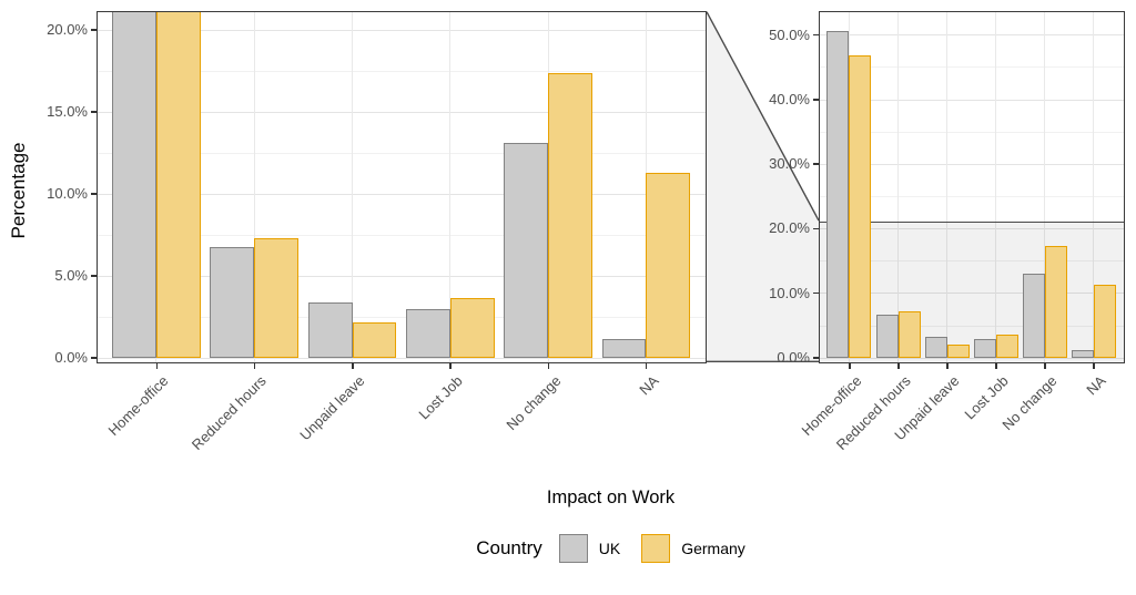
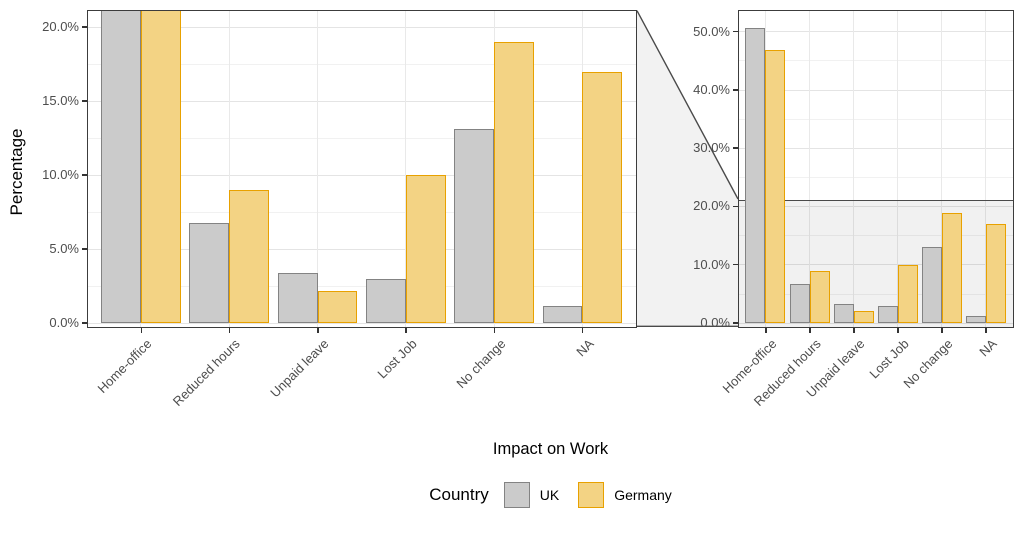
Germany/Reduced hours: 7% -> 9%
Germany/Lost Job: 4% -> 10%
Germany/No change: 17% -> 19%
Germany/NA: 11% -> 17%
